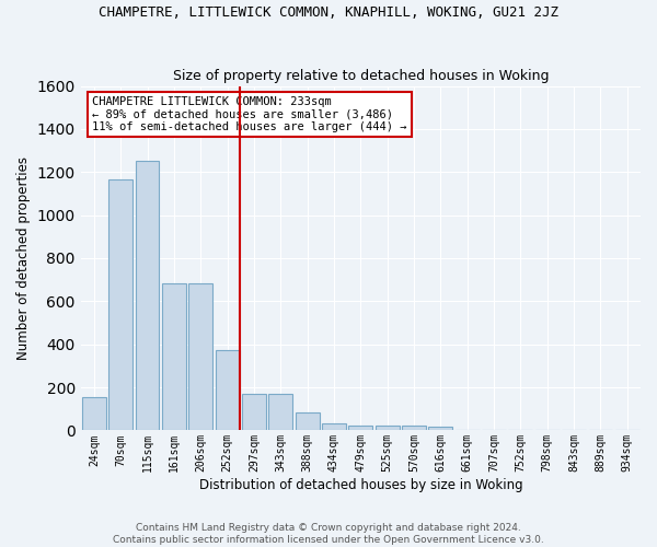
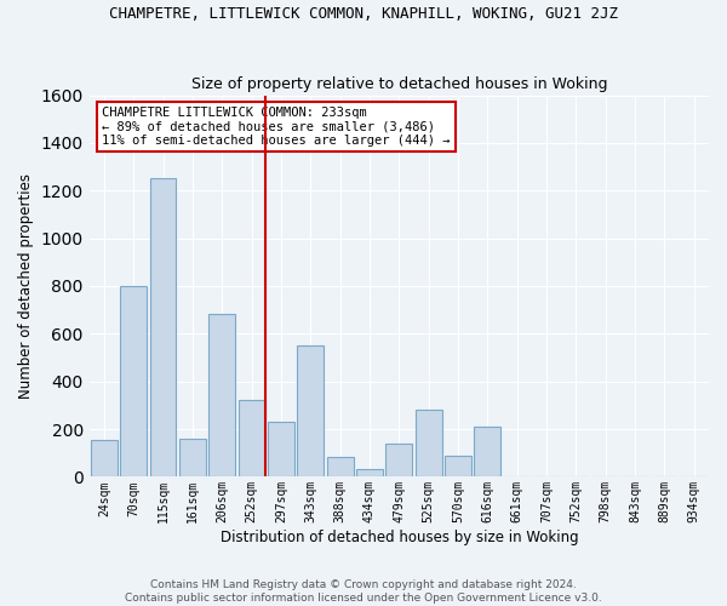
70sqm: 1160 -> 800
161sqm: 680 -> 160
252sqm: 380 -> 320
297sqm: 170 -> 230
343sqm: 170 -> 550
479sqm: 20 -> 140
525sqm: 20 -> 280
570sqm: 20 -> 90
616sqm: 20 -> 210
